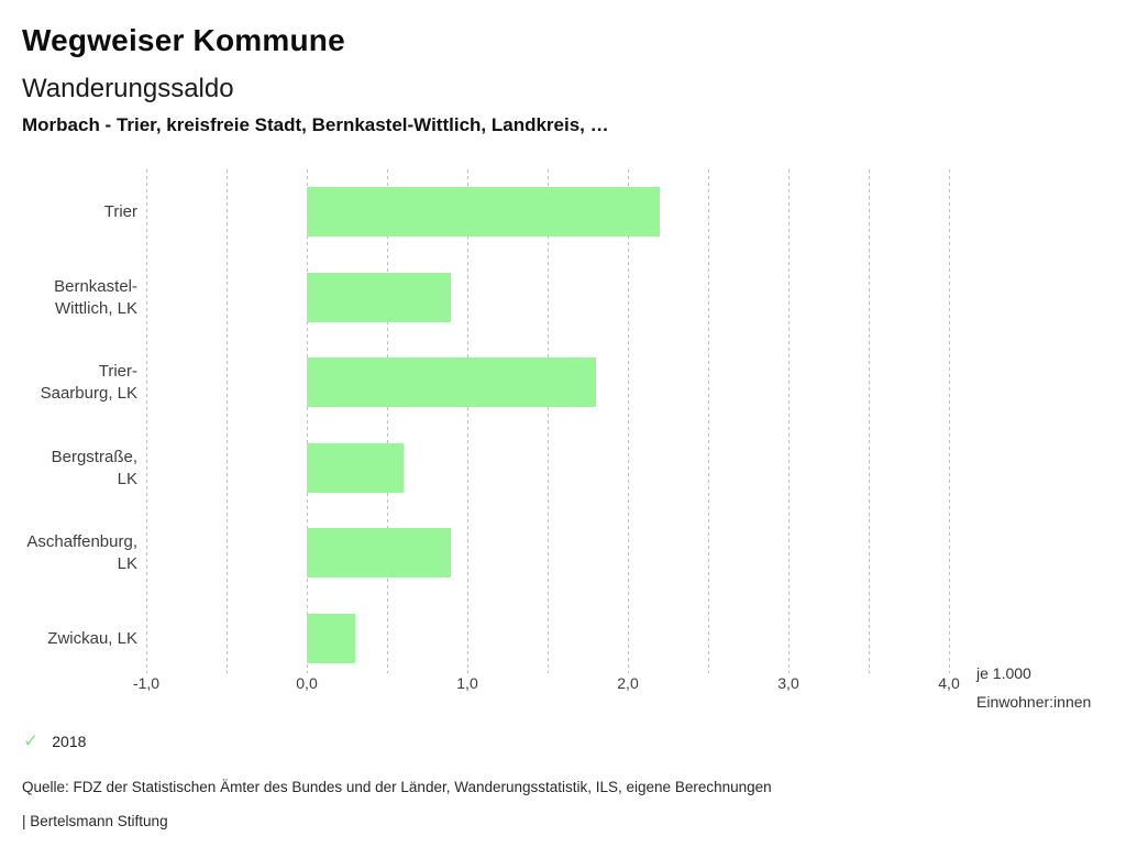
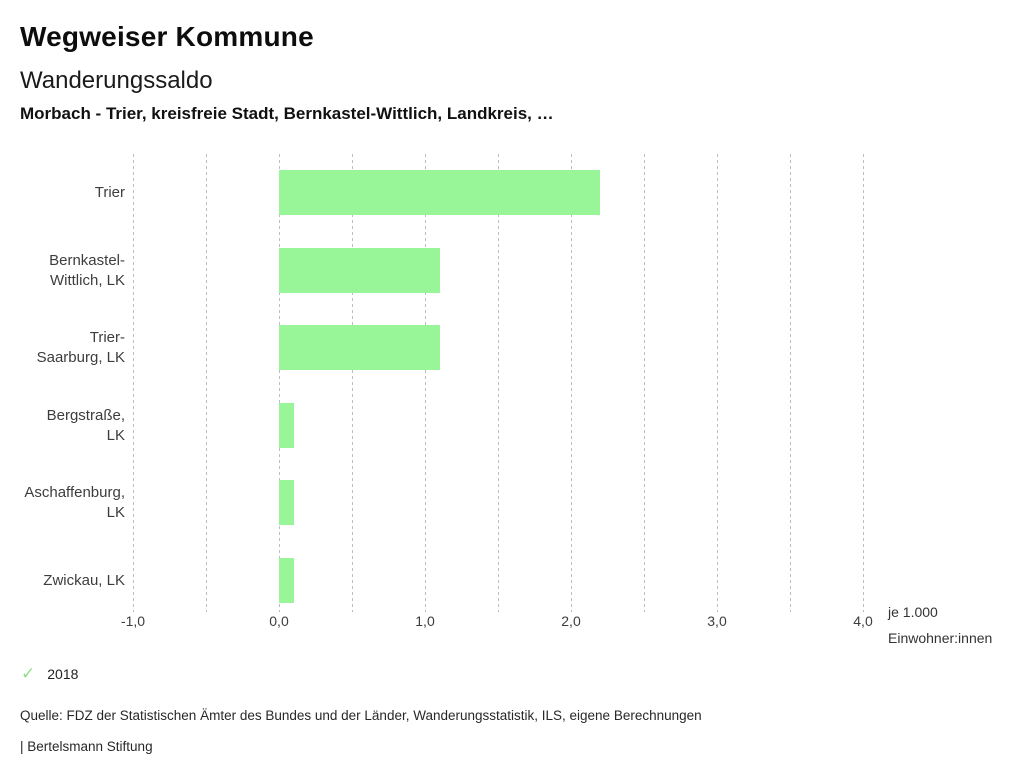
Bernkastel-Wittlich, LK: 0,9 -> 1,1
Trier-Saarburg, LK: 1,8 -> 1,1
Bergstraße, LK: 0,6 -> 0,1
Aschaffenburg, LK: 0,9 -> 0,1
Zwickau, LK: 0,3 -> 0,1
